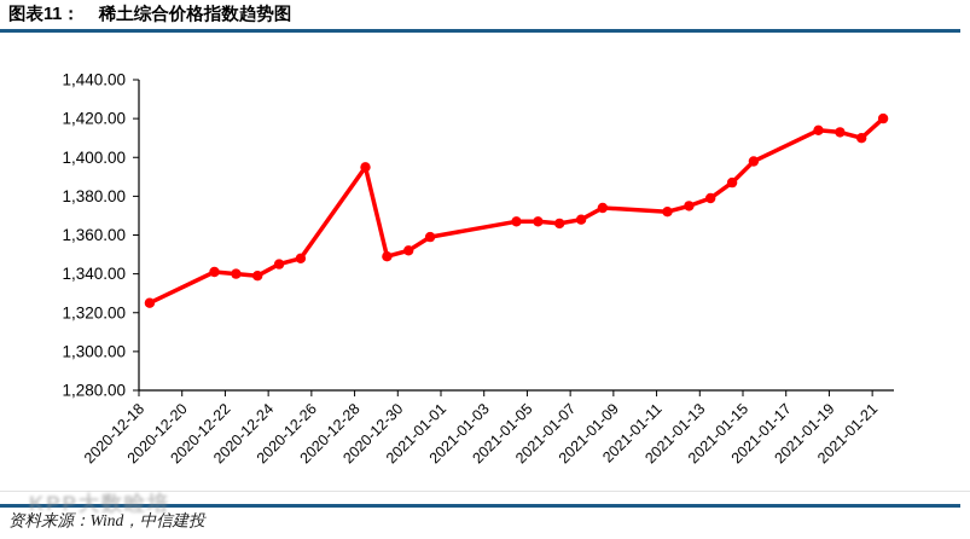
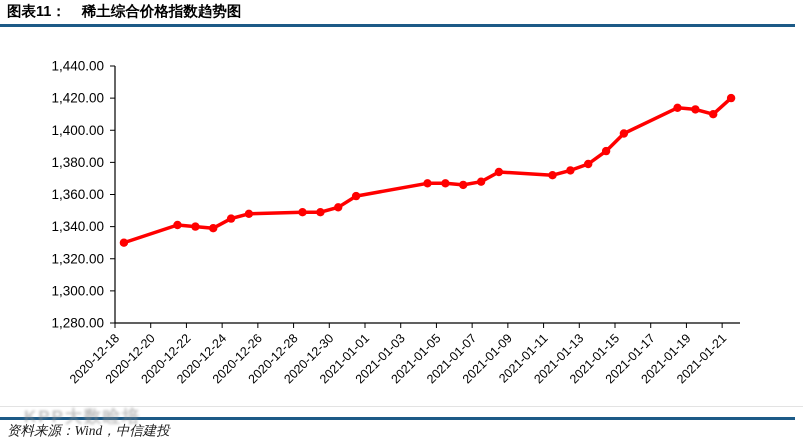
2020-12-18: 1325 -> 1330
2020-12-28: 1395 -> 1349
